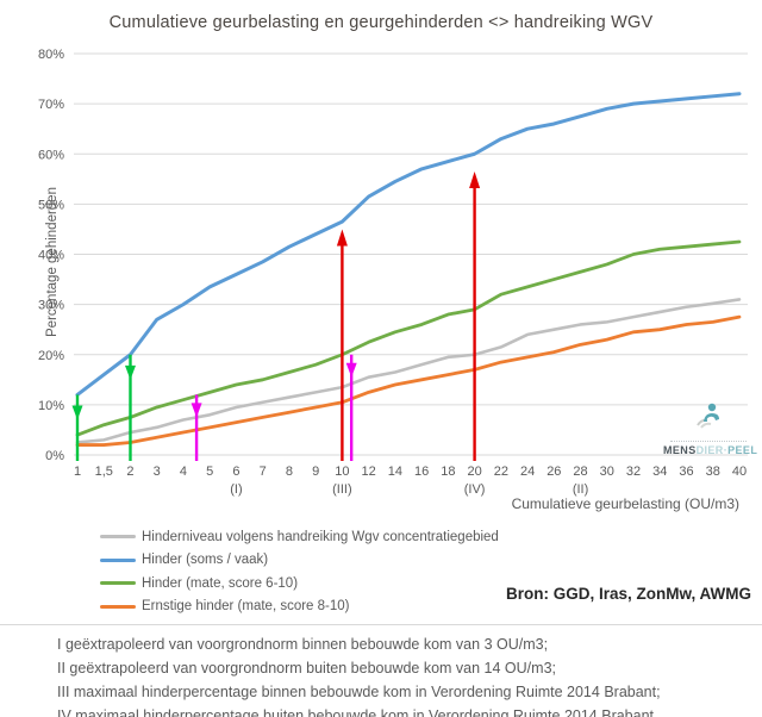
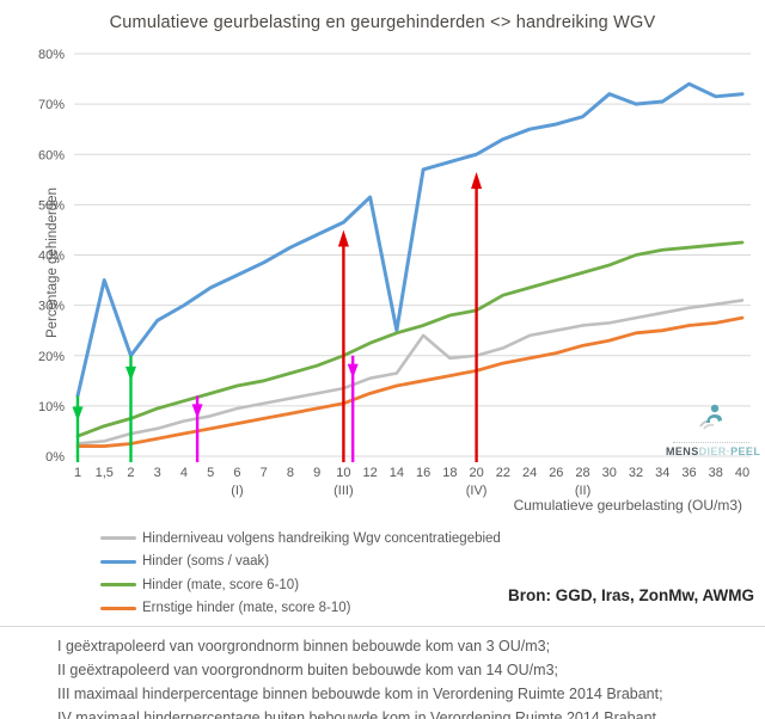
Hinder (soms / vaak)/1,5: 16% -> 35%
Hinder (soms / vaak)/14: 54% -> 25%
Hinderniveau volgens handreiking Wgv concentratiegebied/16: 18% -> 24%
Hinder (soms / vaak)/30: 69% -> 72%
Hinder (soms / vaak)/36: 71% -> 74%
